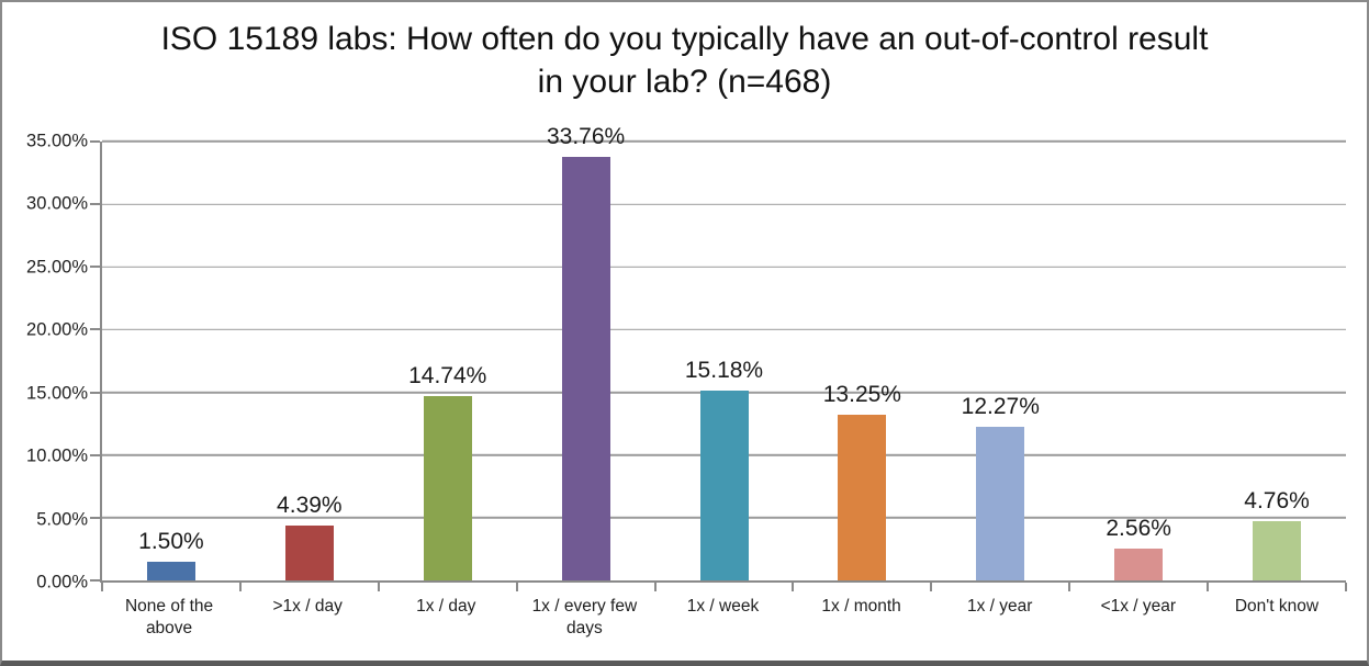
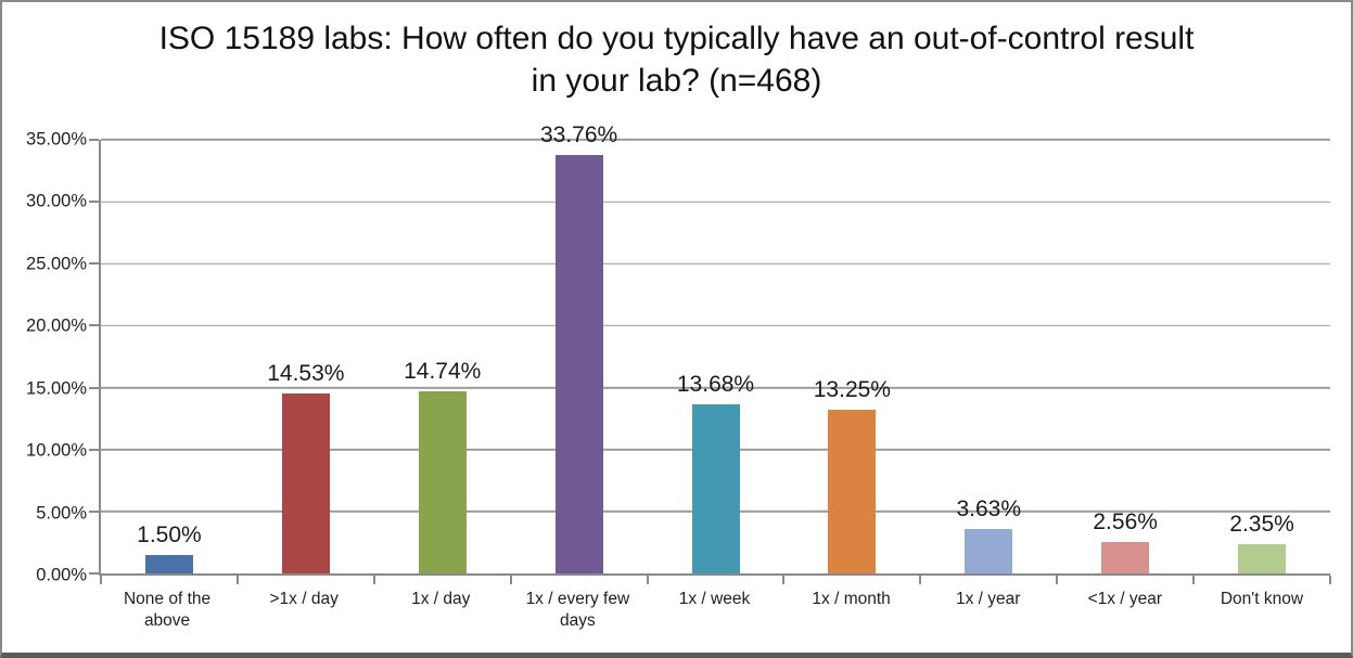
>1x / day: 4.39% -> 14.53%
1x / week: 15.18% -> 13.68%
1x / year: 12.27% -> 3.63%
Don't know: 4.76% -> 2.35%
